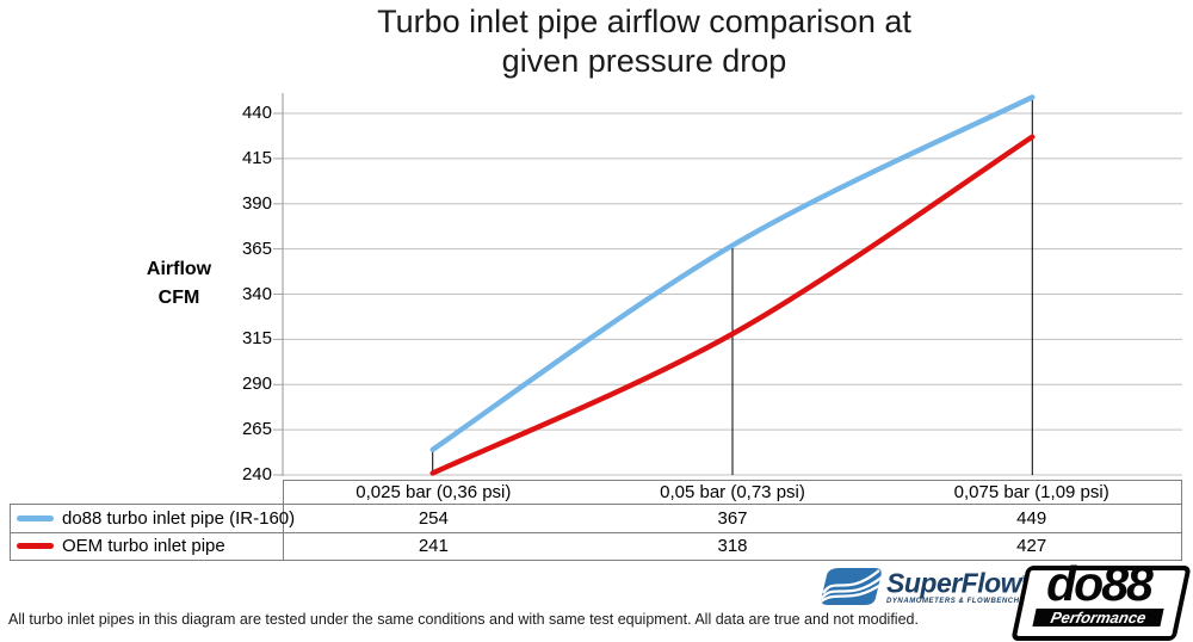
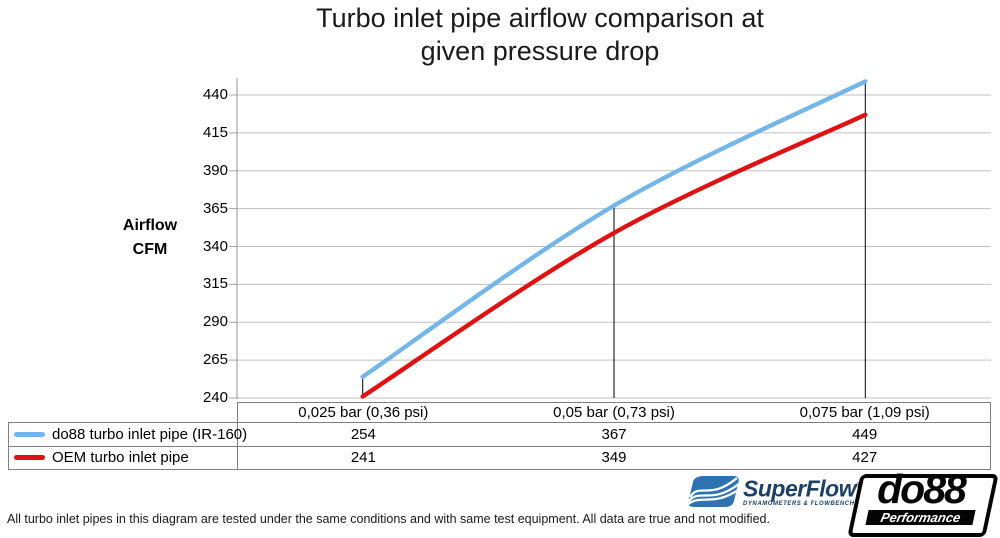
OEM turbo inlet pipe/0,05 bar (0,73 psi): 318 -> 349
